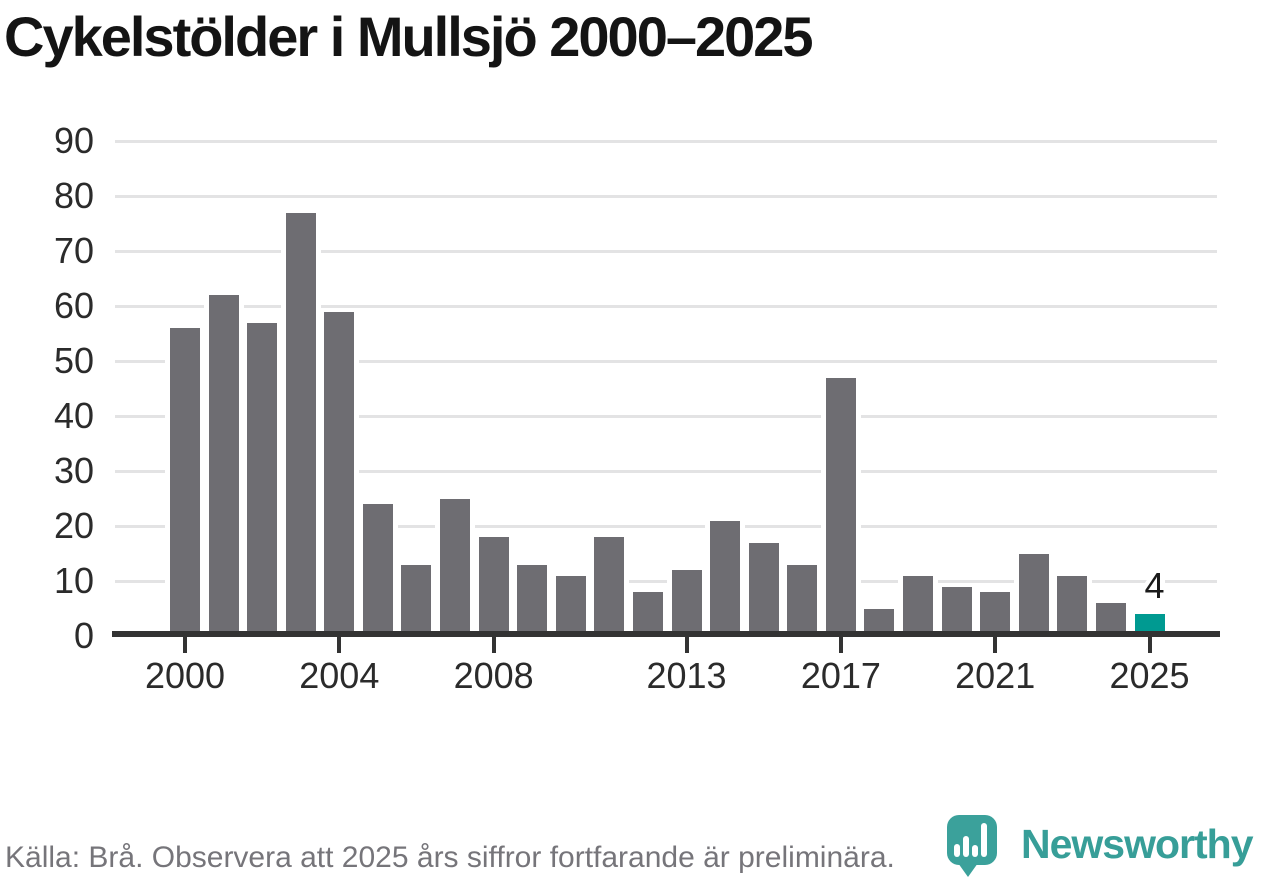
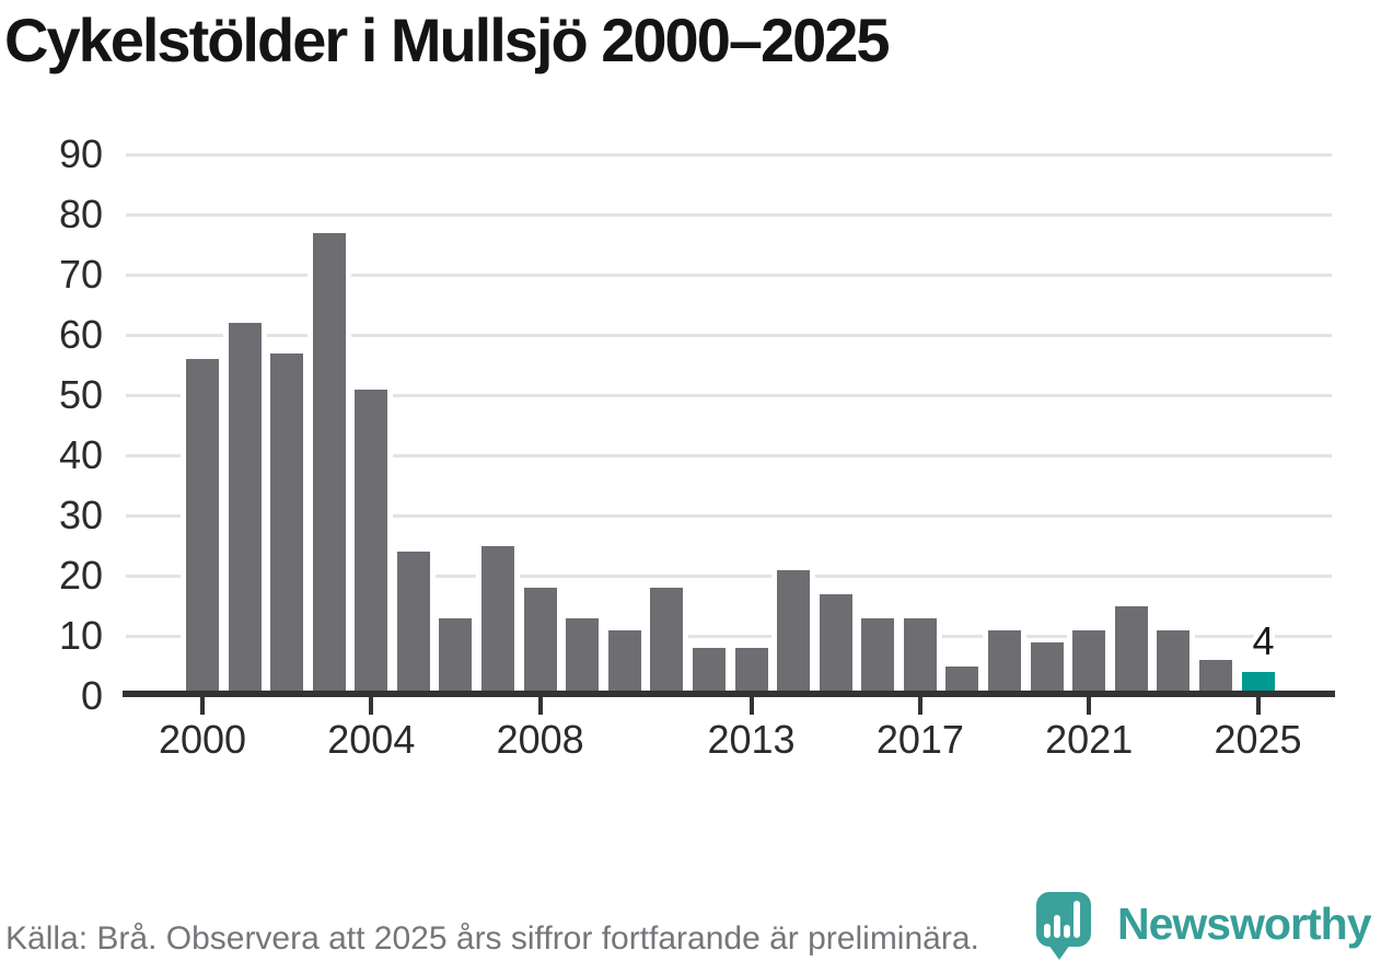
2004: 59 -> 51
2013: 12 -> 8
2017: 47 -> 13
2021: 8 -> 11
